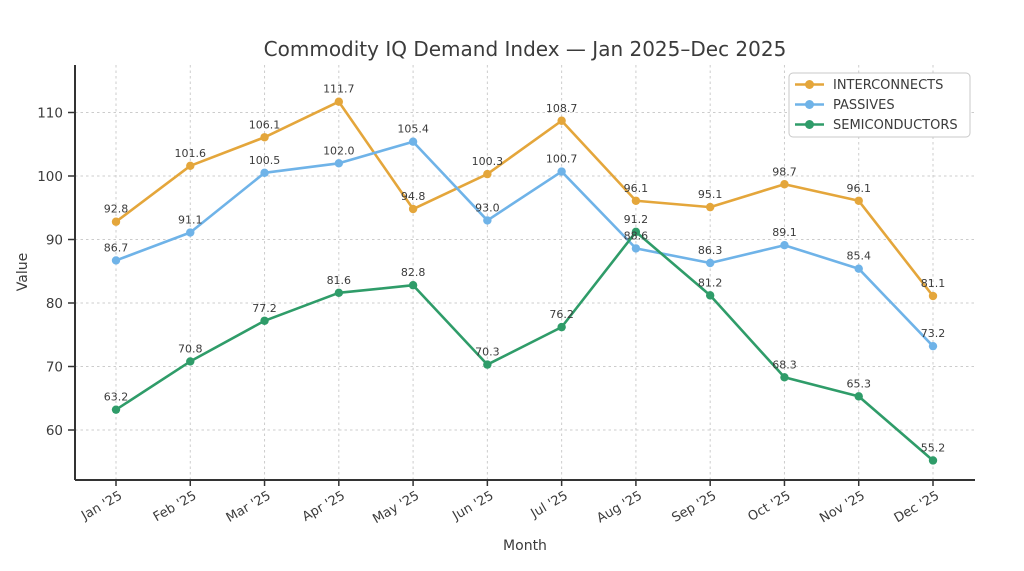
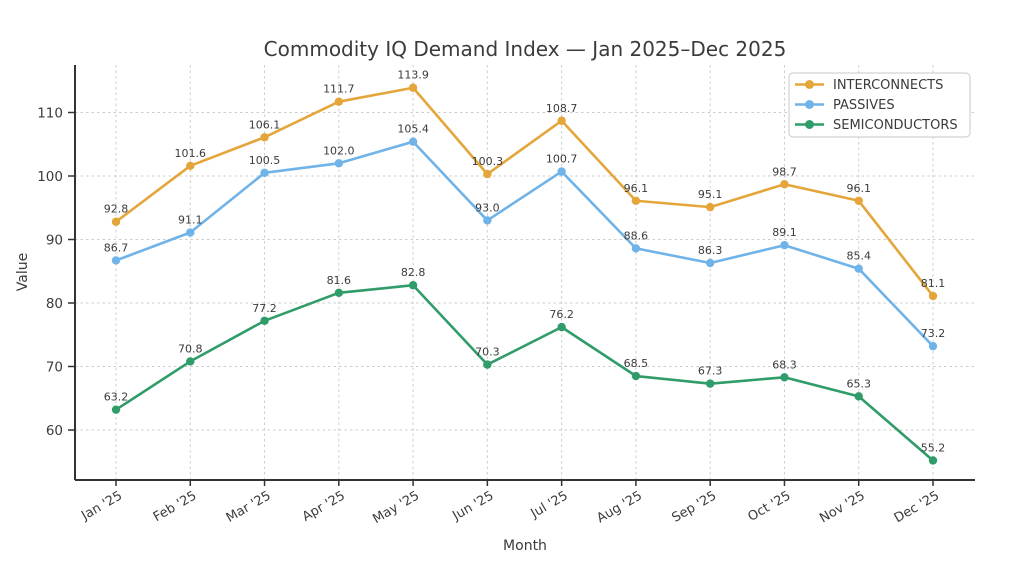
INTERCONNECTS/May '25: 94.8 -> 113.9
SEMICONDUCTORS/Aug '25: 91.2 -> 68.5
SEMICONDUCTORS/Sep '25: 81.2 -> 67.3
